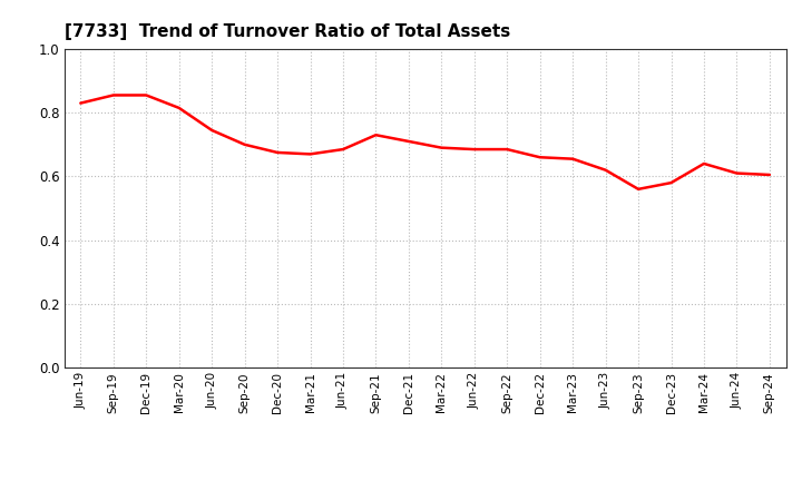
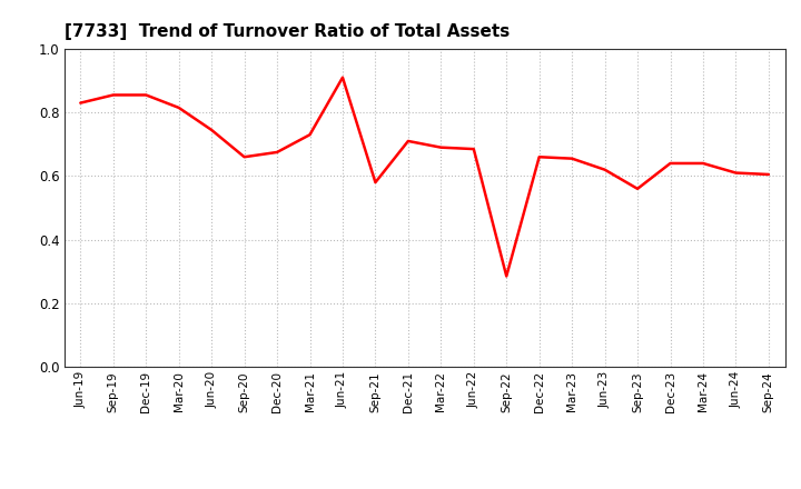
Sep-20: 0.700 -> 0.660
Mar-21: 0.670 -> 0.730
Jun-21: 0.685 -> 0.910
Sep-21: 0.730 -> 0.580
Sep-22: 0.685 -> 0.285
Dec-23: 0.580 -> 0.640
